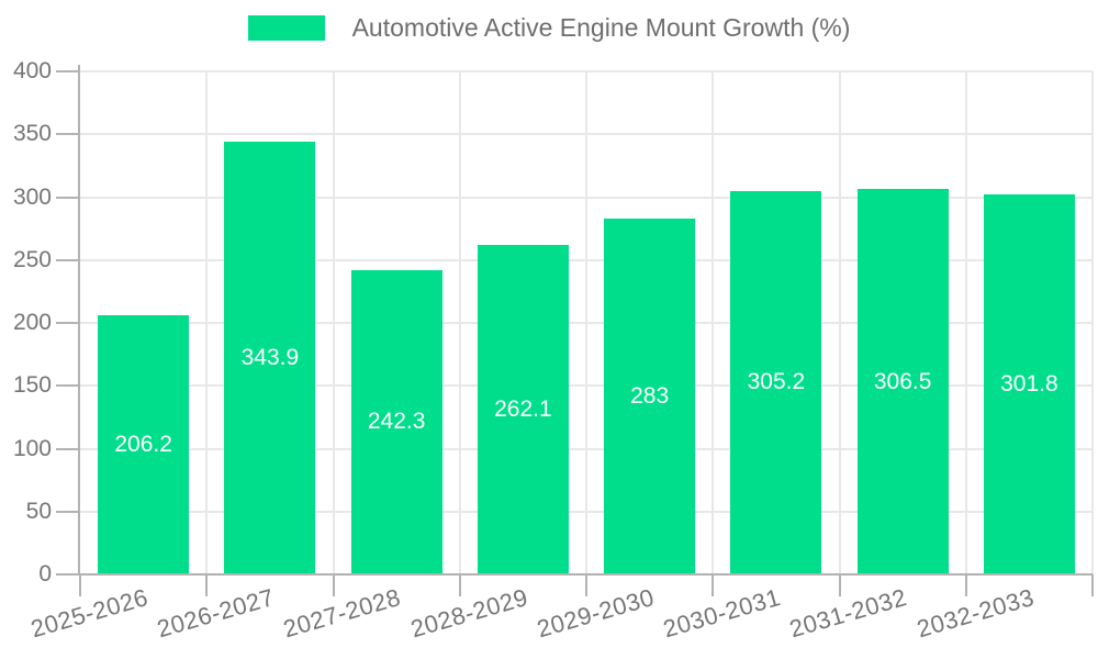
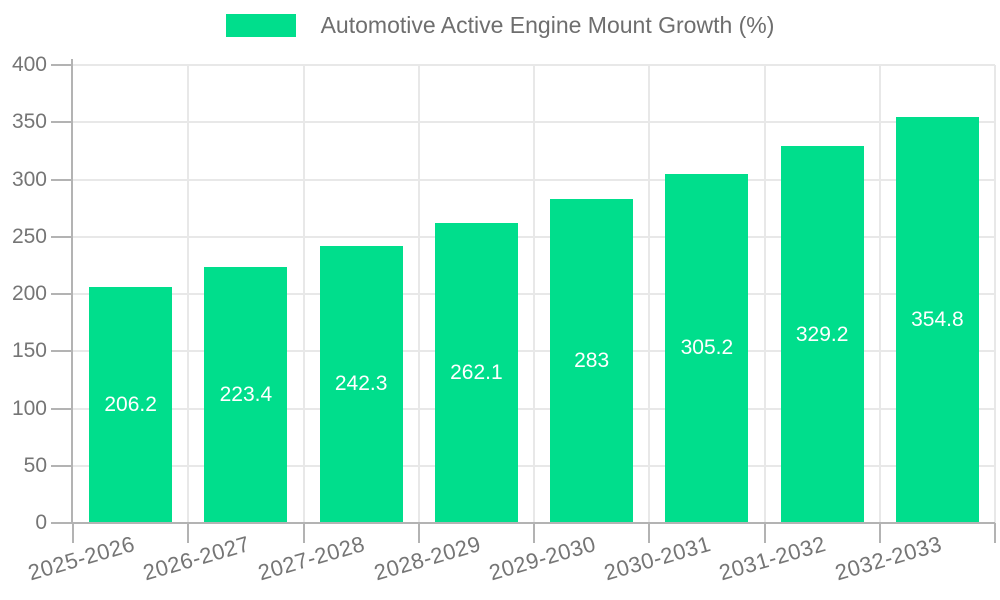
2026-2027: 343.9 -> 223.4
2031-2032: 306.5 -> 329.2
2032-2033: 301.8 -> 354.8
